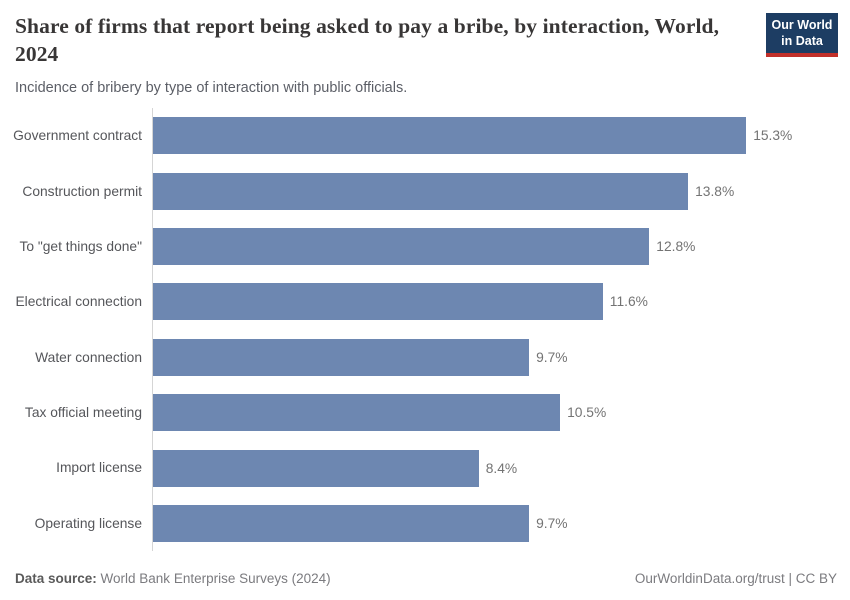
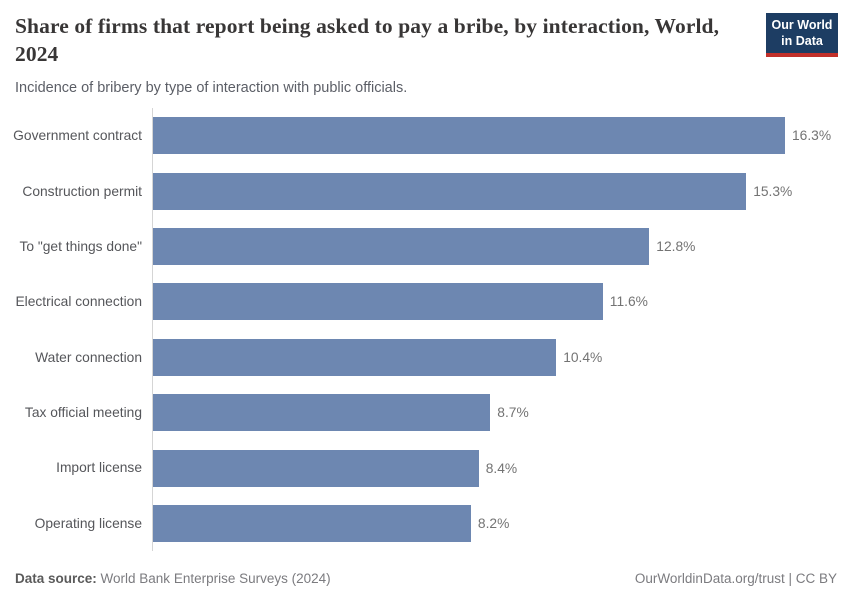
Government contract: 15.3% -> 16.3%
Construction permit: 13.8% -> 15.3%
Water connection: 9.7% -> 10.4%
Tax official meeting: 10.5% -> 8.7%
Operating license: 9.7% -> 8.2%
